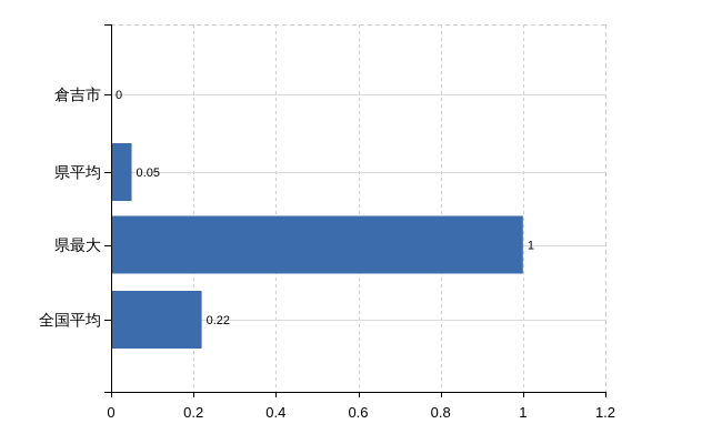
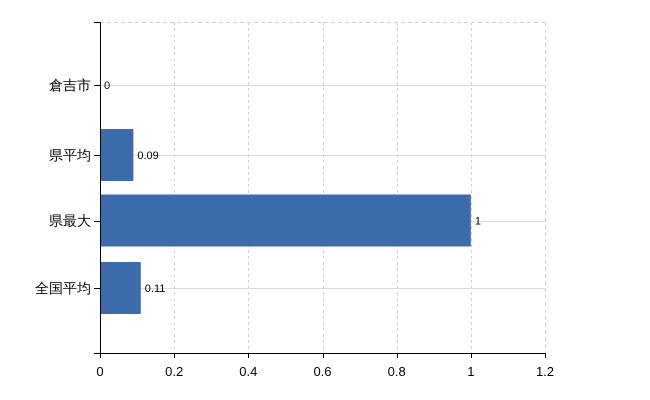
県平均: 0.05 -> 0.09
全国平均: 0.22 -> 0.11
